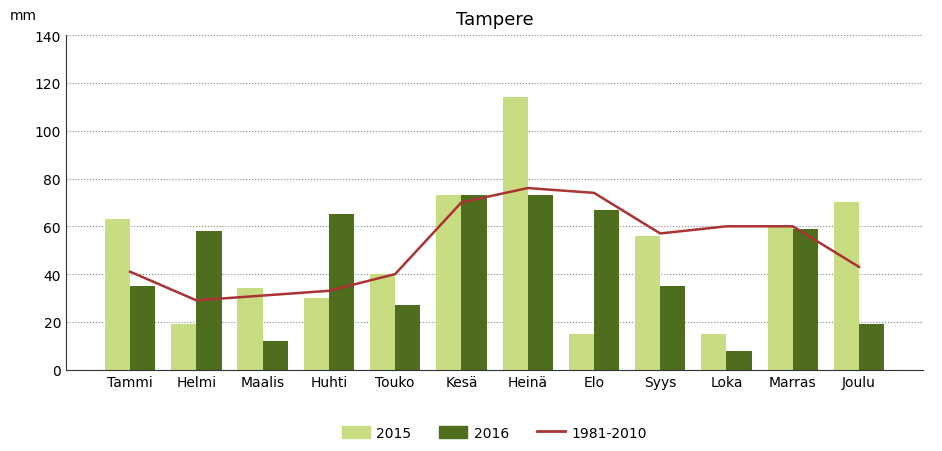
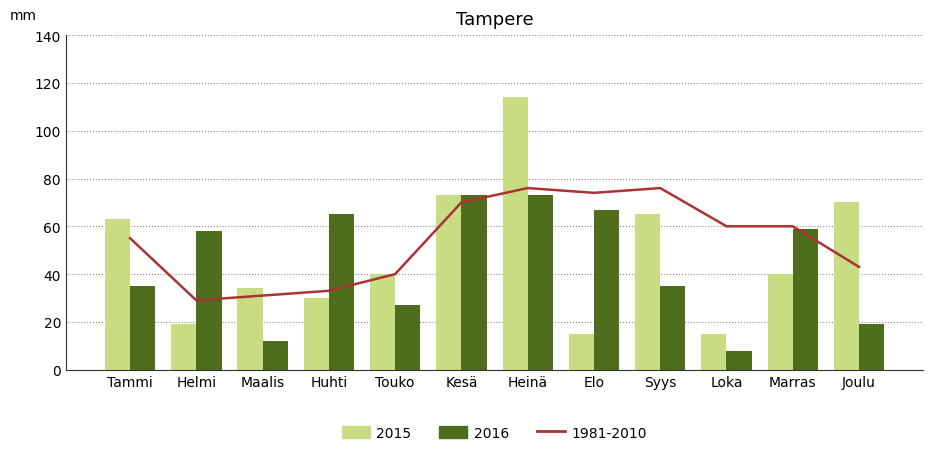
1981-2010/Tammi: 41 -> 55
2015/Syys: 56 -> 65
1981-2010/Syys: 57 -> 76
2015/Marras: 60 -> 40
